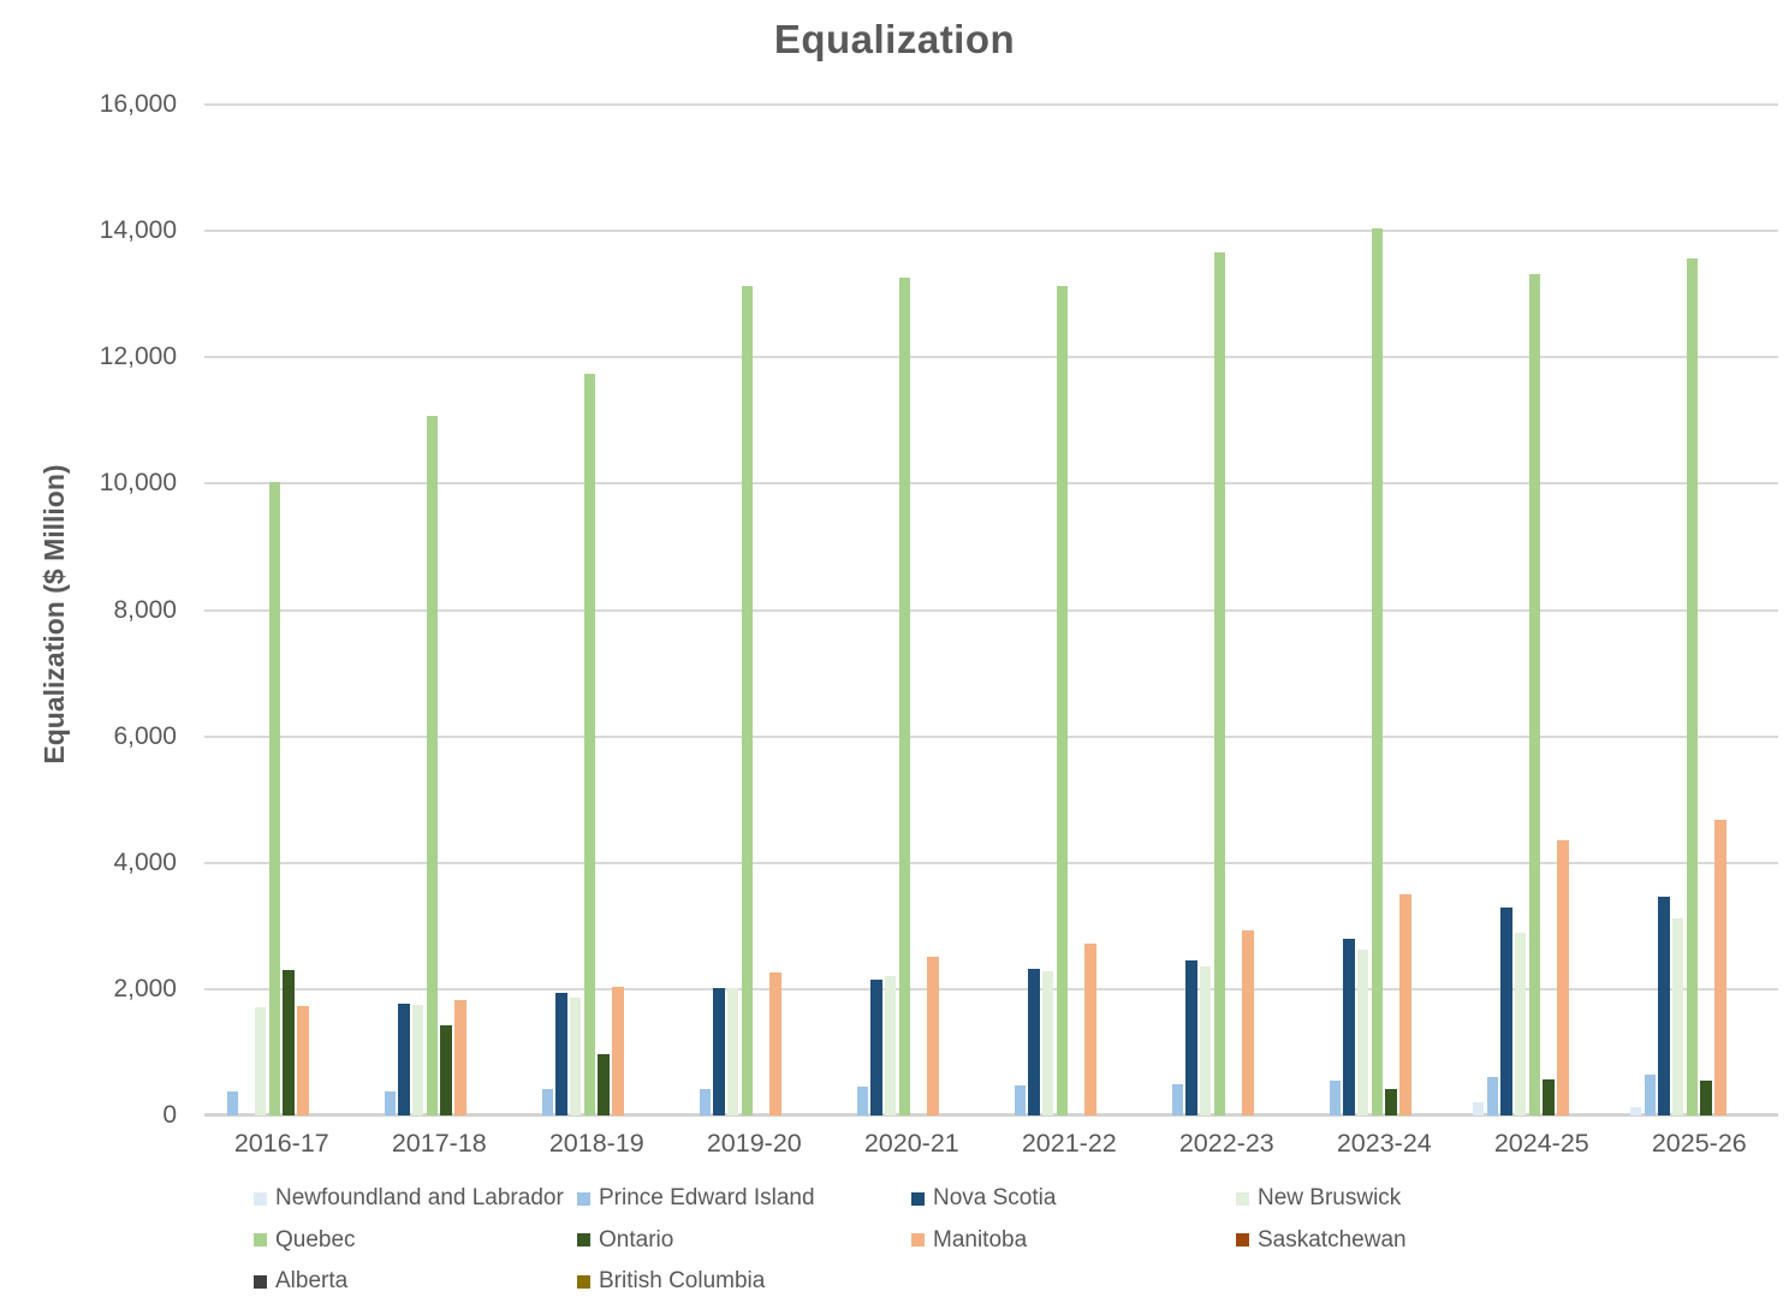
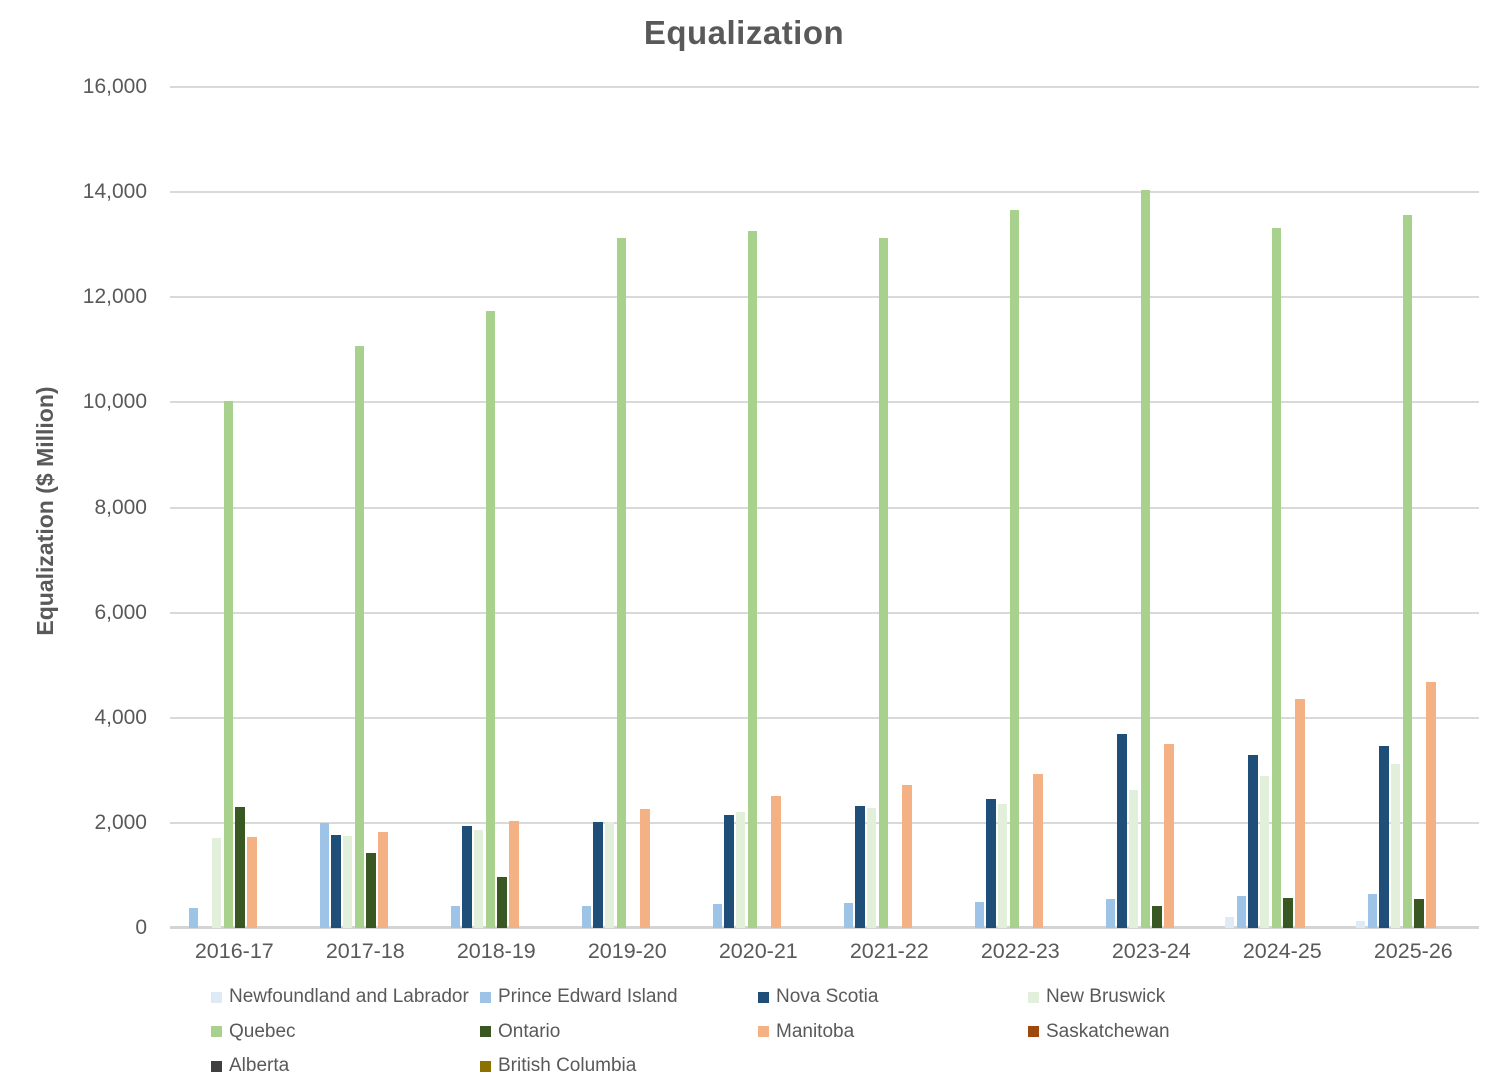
Prince Edward Island/2017-18: 400 -> 2000
Nova Scotia/2023-24: 2800 -> 3700
